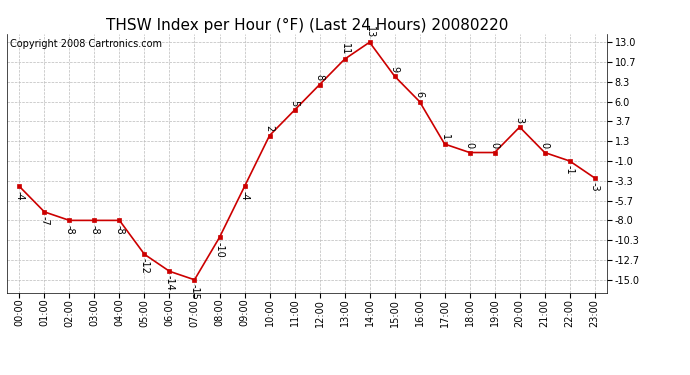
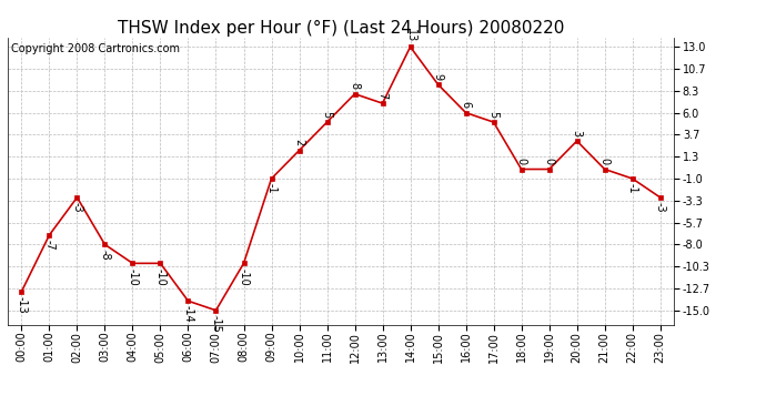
00:00: -4 -> -13
02:00: -8 -> -3
04:00: -8 -> -10
05:00: -12 -> -10
09:00: -4 -> -1
13:00: 11 -> 7
17:00: 1 -> 5
